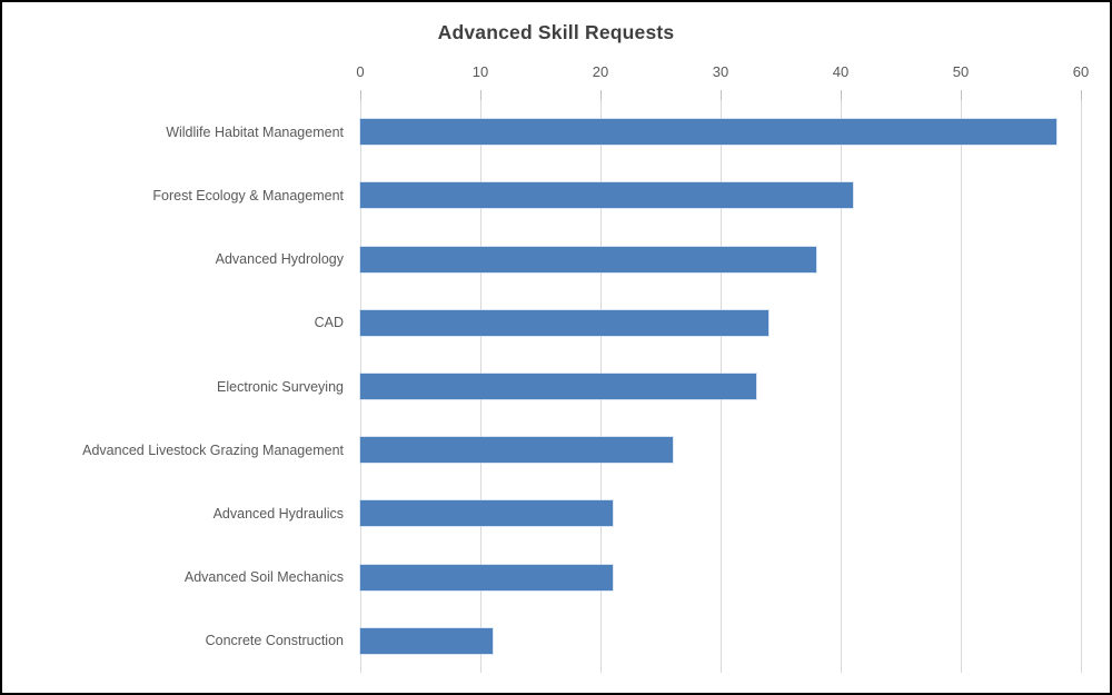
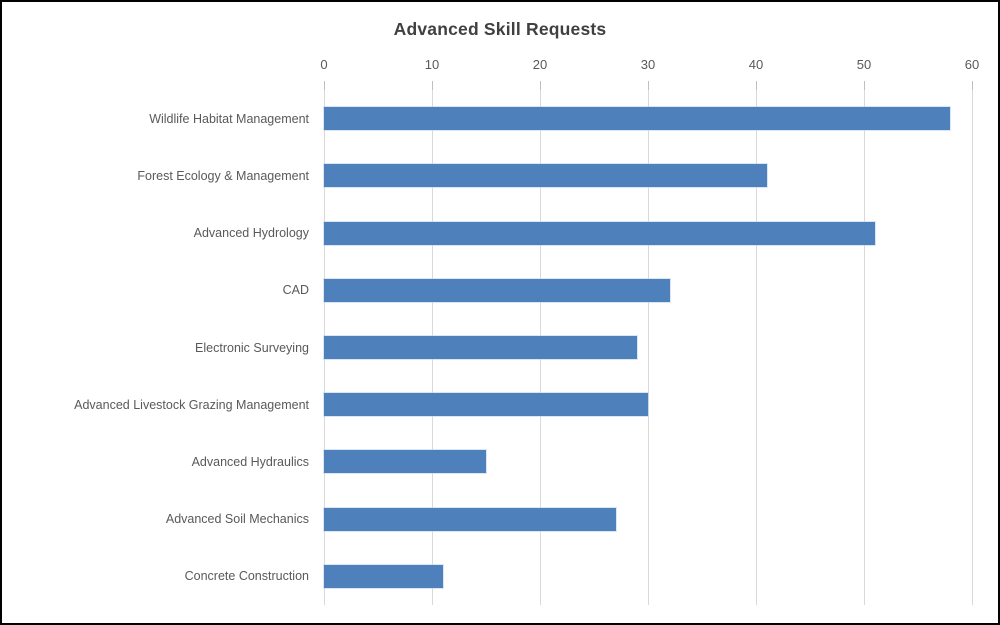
Advanced Hydrology: 38 -> 51
CAD: 34 -> 32
Electronic Surveying: 33 -> 29
Advanced Livestock Grazing Management: 26 -> 30
Advanced Hydraulics: 21 -> 15
Advanced Soil Mechanics: 21 -> 27
